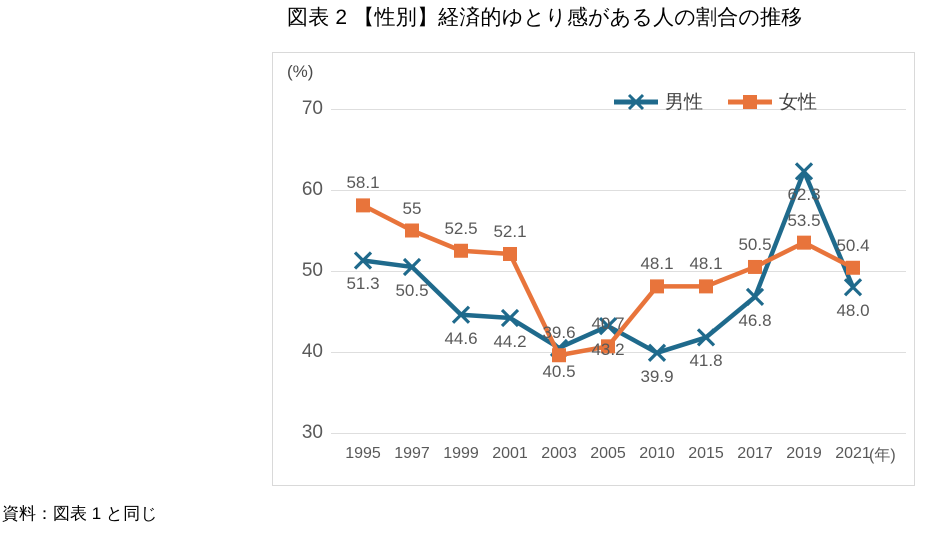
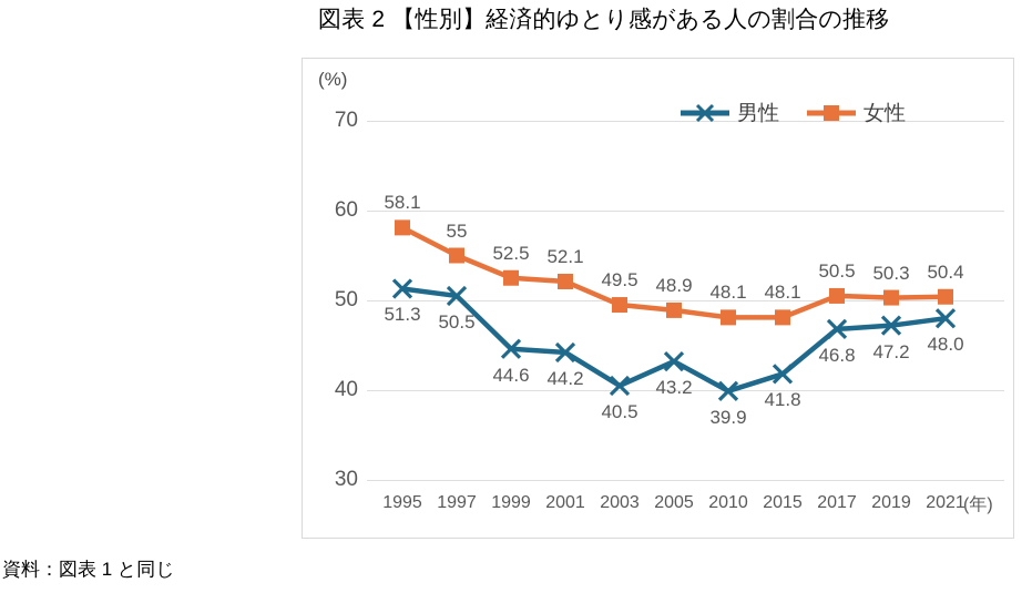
女性/2003: 39.6 -> 49.5
女性/2005: 40.7 -> 48.9
男性/2019: 62.3 -> 47.2
女性/2019: 53.5 -> 50.3
